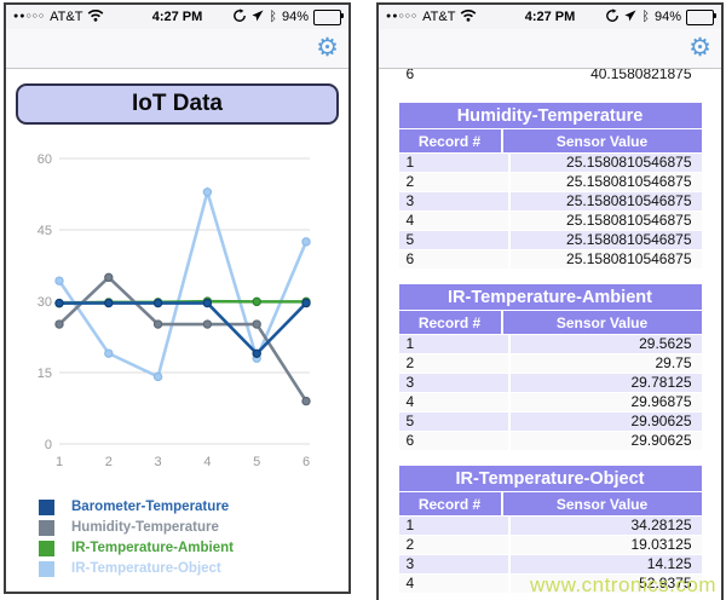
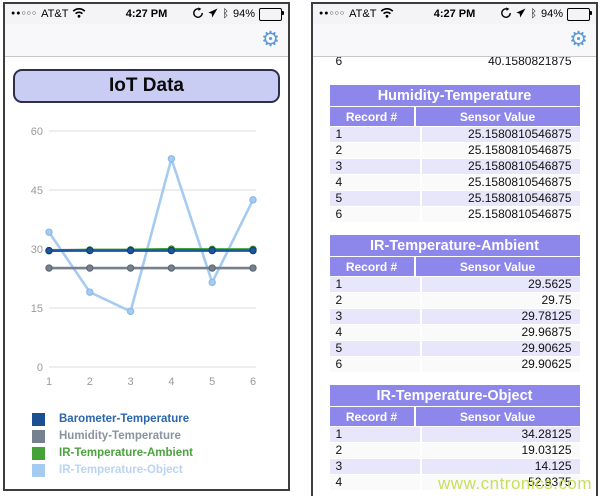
Humidity-Temperature/2: 35 -> 25
Barometer-Temperature/5: 19 -> 30
IR-Temperature-Object/5: 18 -> 22
Humidity-Temperature/6: 9 -> 25
